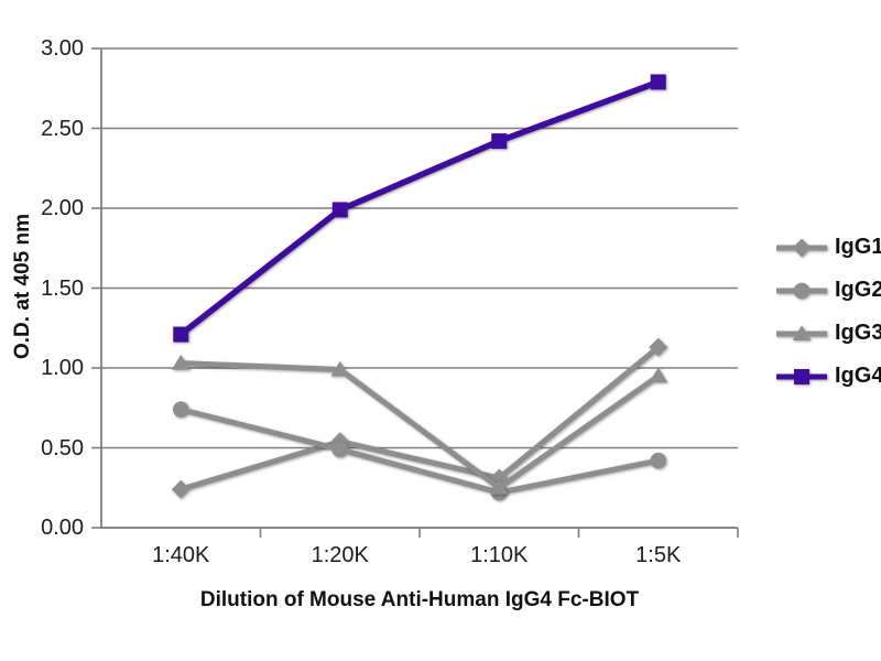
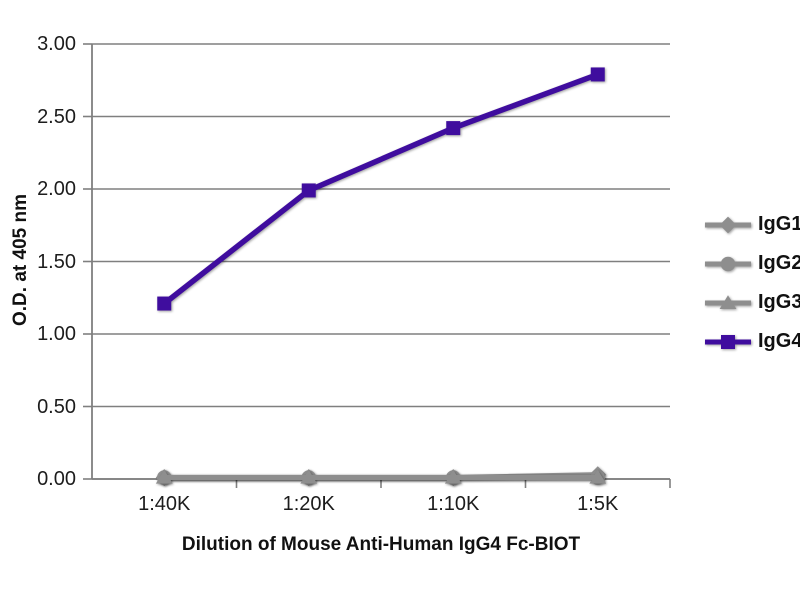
IgG1/1:40K: 0.24 -> 0.01
IgG2/1:40K: 0.74 -> 0.01
IgG3/1:40K: 1.03 -> 0.01
IgG1/1:20K: 0.54 -> 0.01
IgG2/1:20K: 0.49 -> 0.01
IgG3/1:20K: 0.99 -> 0.01
IgG1/1:10K: 0.31 -> 0.01
IgG2/1:10K: 0.22 -> 0.01
IgG3/1:10K: 0.25 -> 0.01
IgG1/1:5K: 1.13 -> 0.03
IgG2/1:5K: 0.42 -> 0.01
IgG3/1:5K: 0.95 -> 0.01
